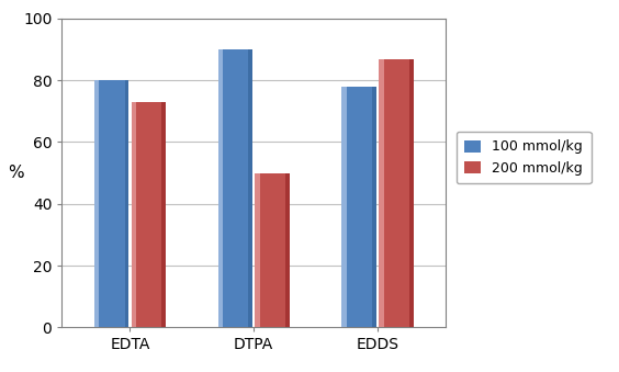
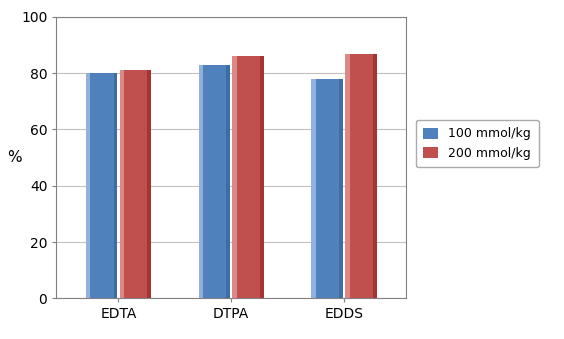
200 mmol/kg/EDTA: 73 -> 81
100 mmol/kg/DTPA: 90 -> 83
200 mmol/kg/DTPA: 50 -> 86
